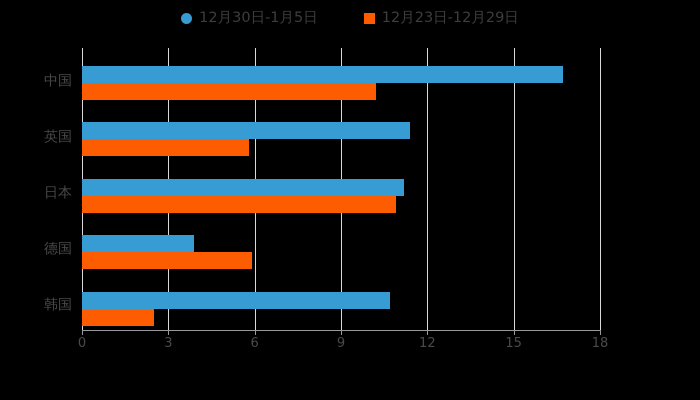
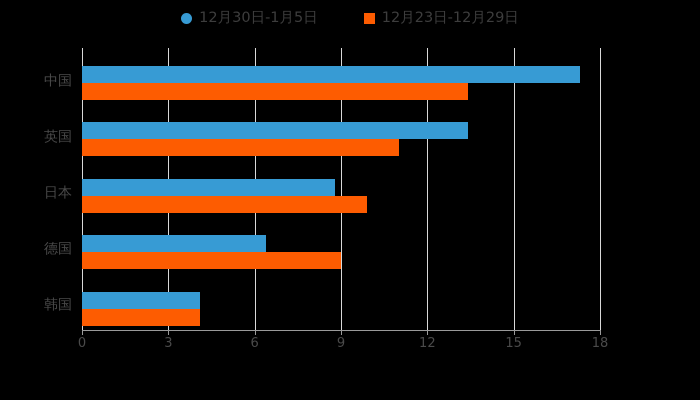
12月30日-1月5日/中国: 16.7 -> 17.3
12月23日-12月29日/中国: 10.2 -> 13.4
12月30日-1月5日/英国: 11.4 -> 13.4
12月23日-12月29日/英国: 5.8 -> 11.0
12月30日-1月5日/日本: 11.2 -> 8.8
12月23日-12月29日/日本: 10.9 -> 9.9
12月30日-1月5日/德国: 3.9 -> 6.4
12月23日-12月29日/德国: 5.9 -> 9.0
12月30日-1月5日/韩国: 10.7 -> 4.1
12月23日-12月29日/韩国: 2.5 -> 4.1
